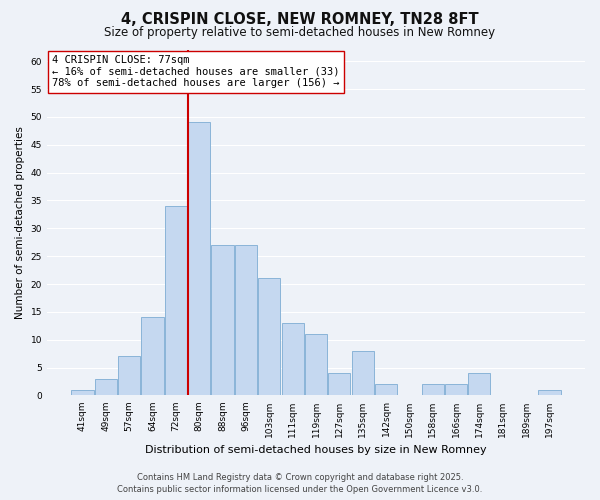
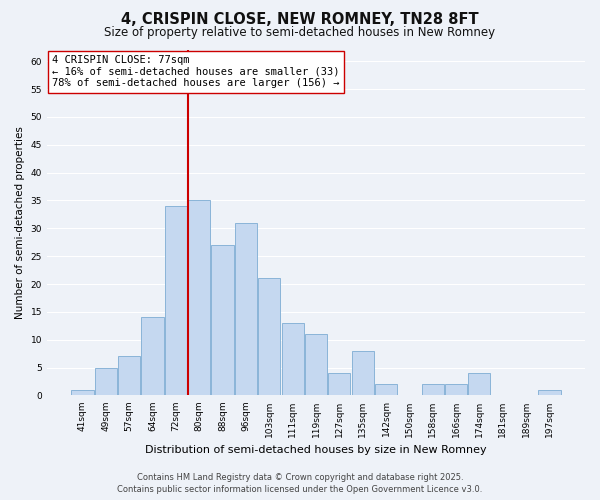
49sqm: 3 -> 5
80sqm: 49 -> 35
96sqm: 27 -> 31
